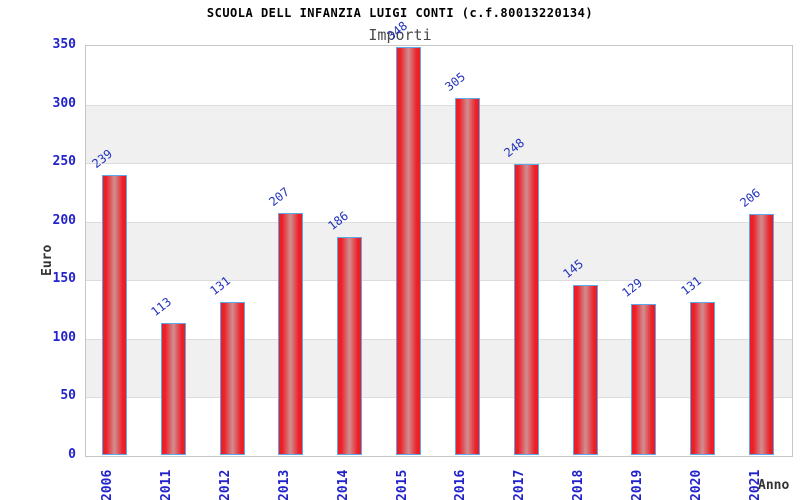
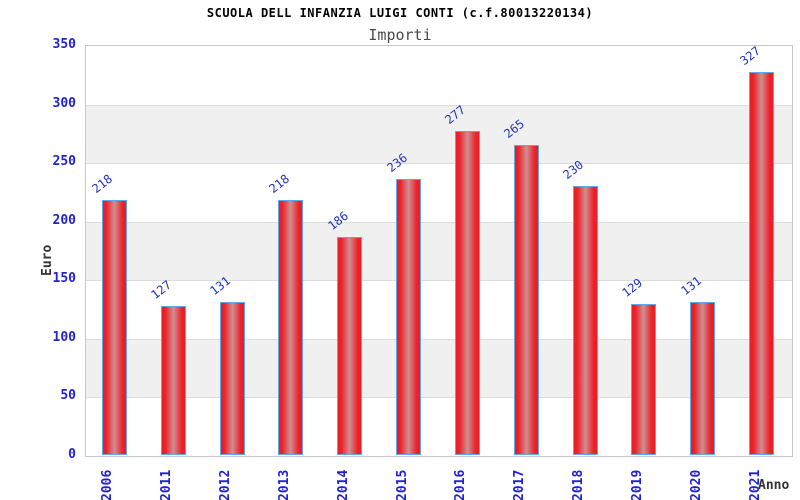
2006: 239 -> 218
2011: 113 -> 127
2013: 207 -> 218
2015: 348 -> 236
2016: 305 -> 277
2017: 248 -> 265
2018: 145 -> 230
2021: 206 -> 327
